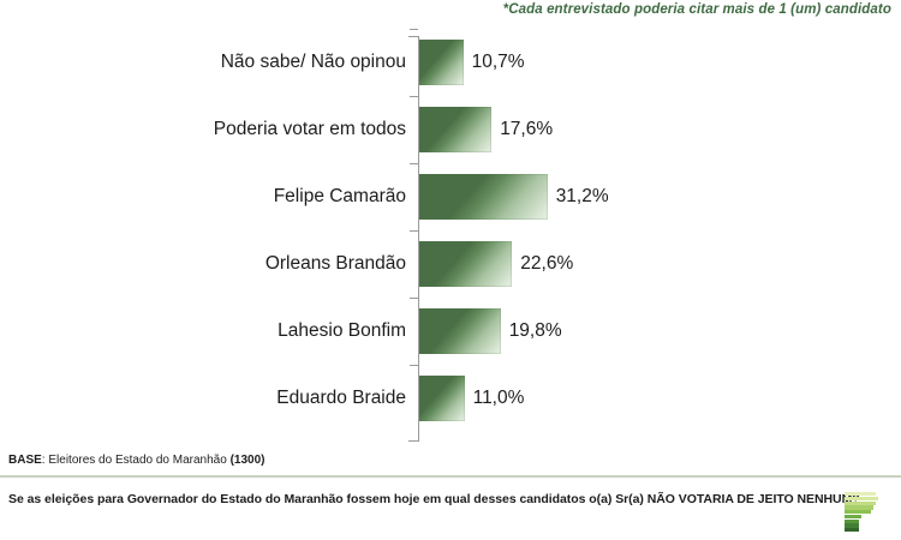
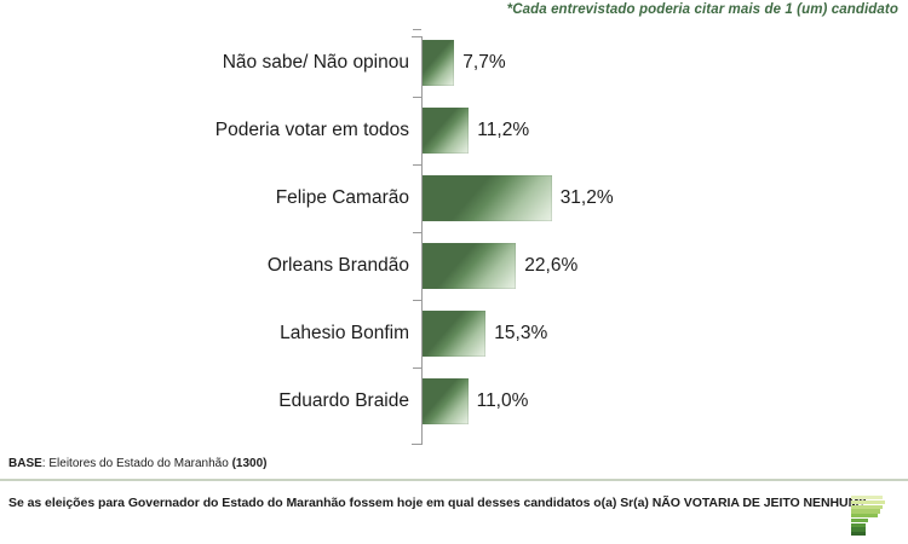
Não sabe/ Não opinou: 10,7% -> 7,7%
Poderia votar em todos: 17,6% -> 11,2%
Lahesio Bonfim: 19,8% -> 15,3%
